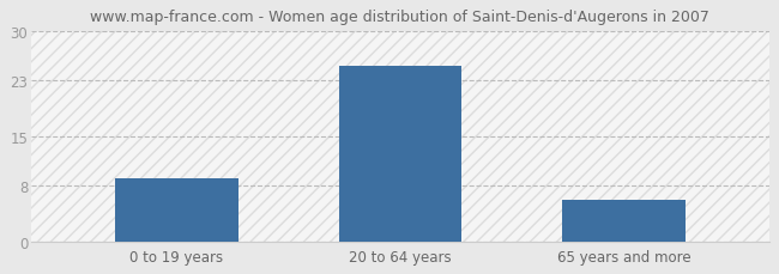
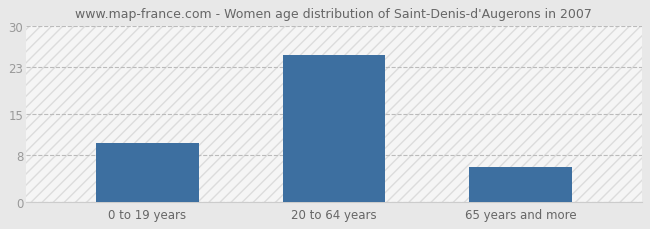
0 to 19 years: 9 -> 10
